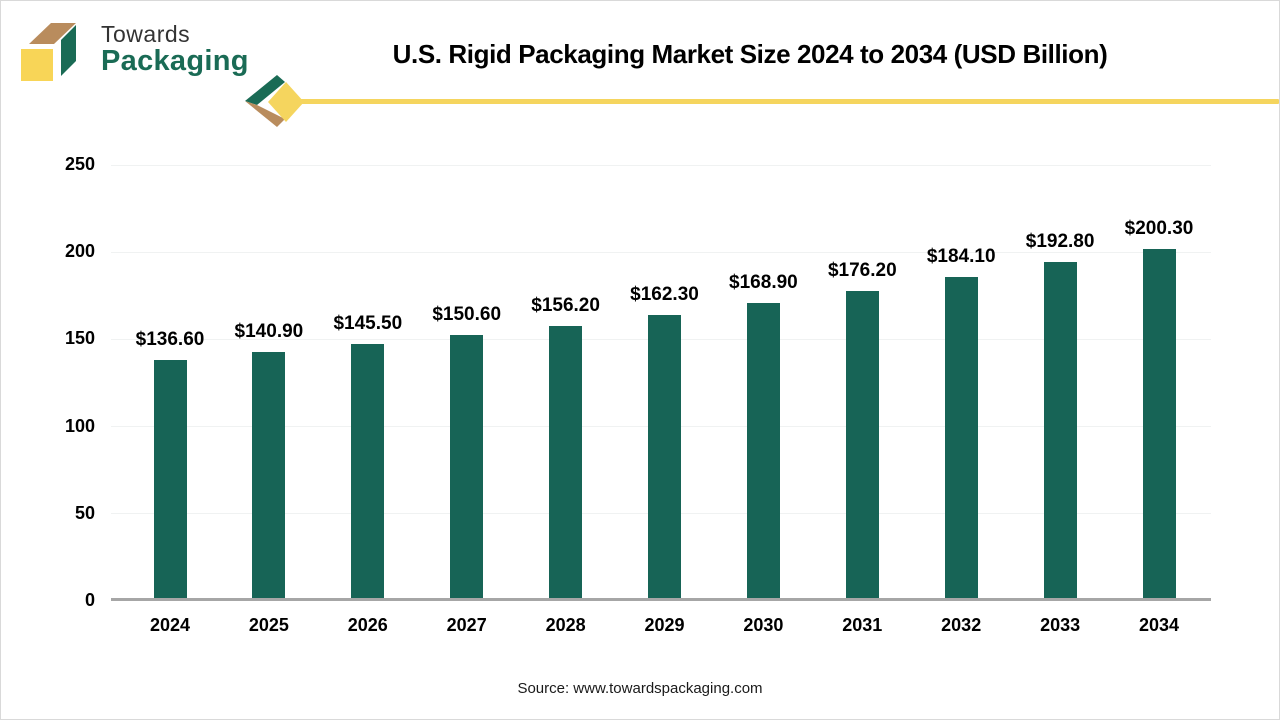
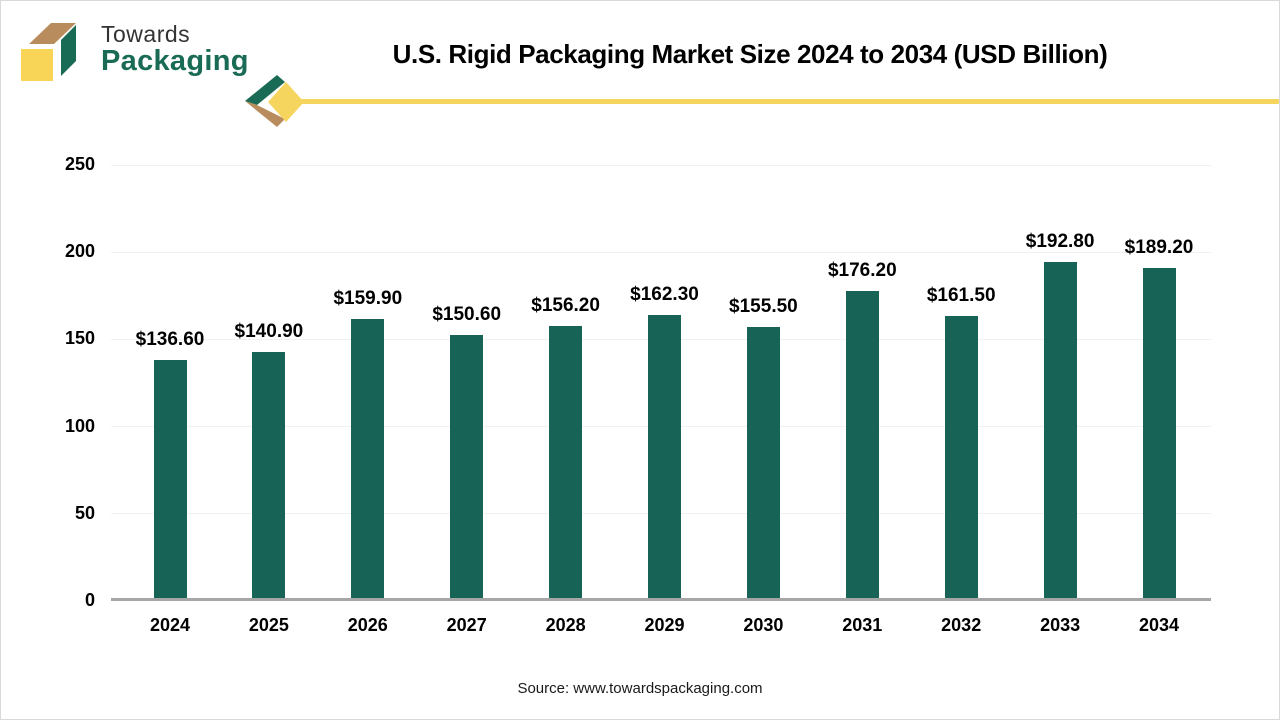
2026: $145.50 -> $159.90
2030: $168.90 -> $155.50
2032: $184.10 -> $161.50
2034: $200.30 -> $189.20
